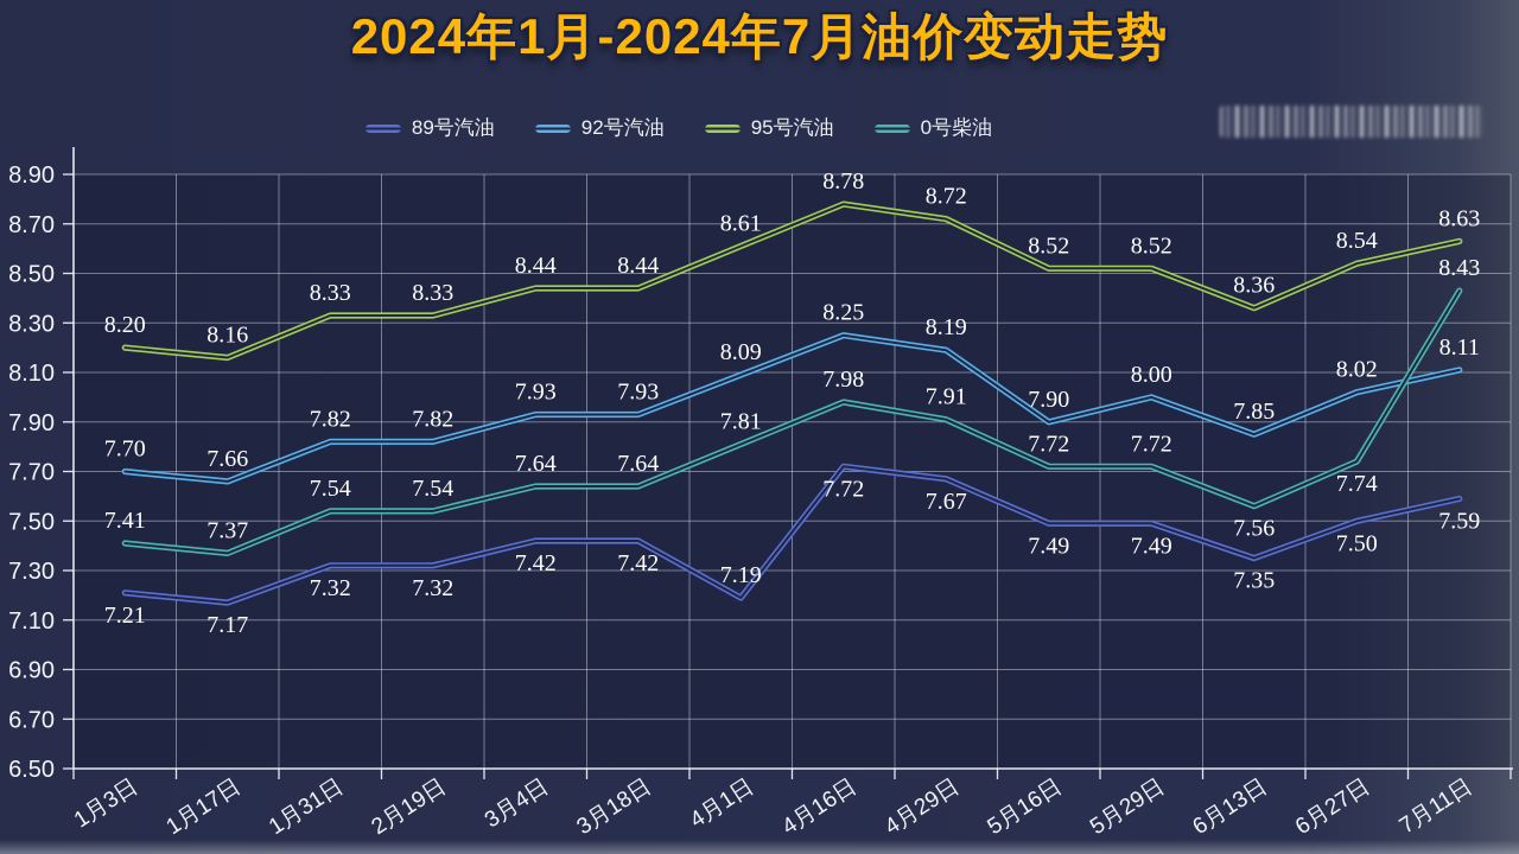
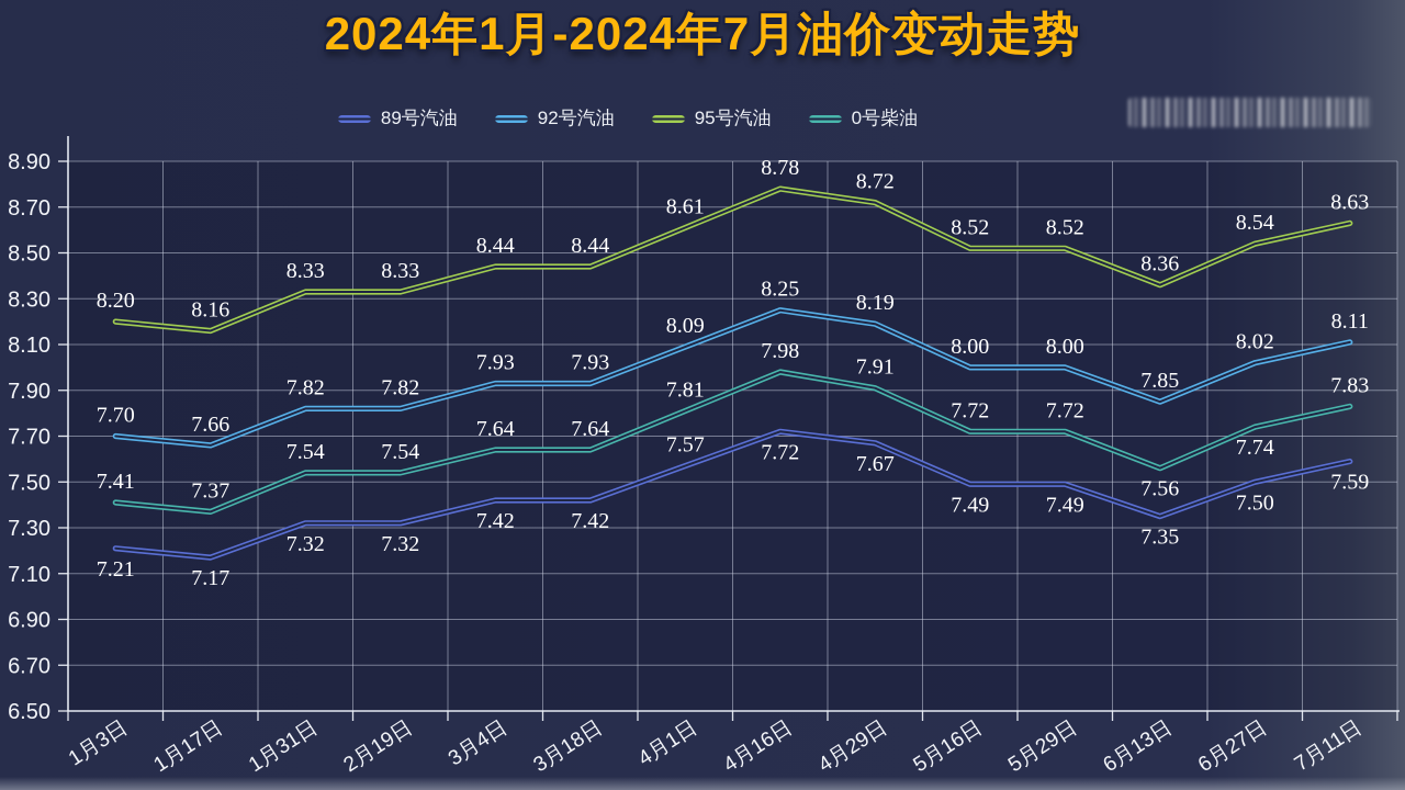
89号汽油/4月1日: 7.19 -> 7.57
92号汽油/5月16日: 7.90 -> 8.00
0号柴油/7月11日: 8.43 -> 7.83
